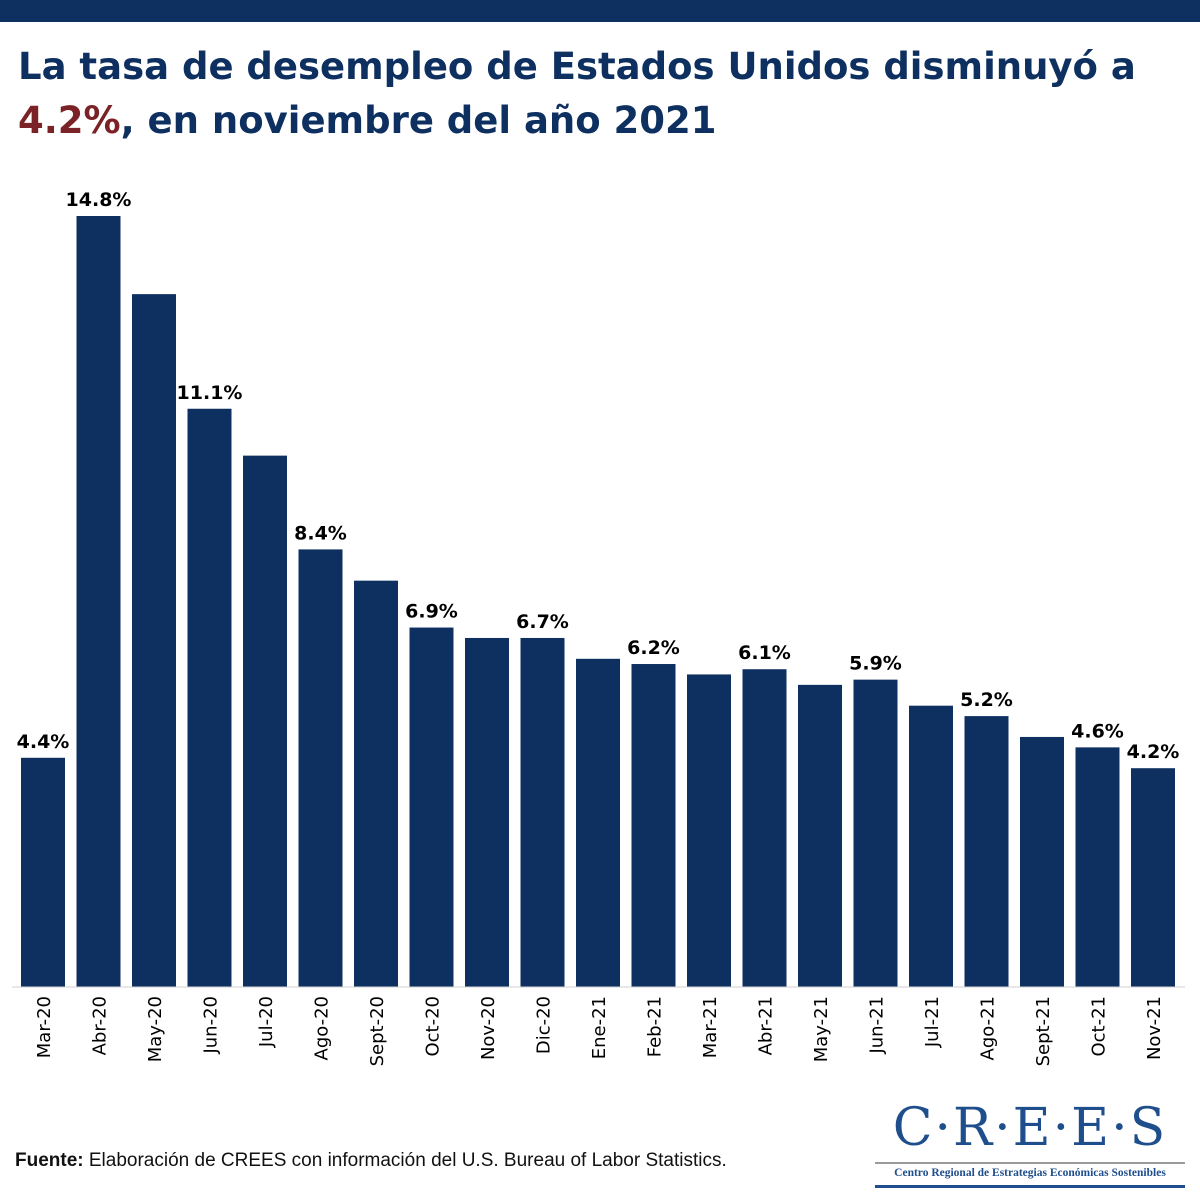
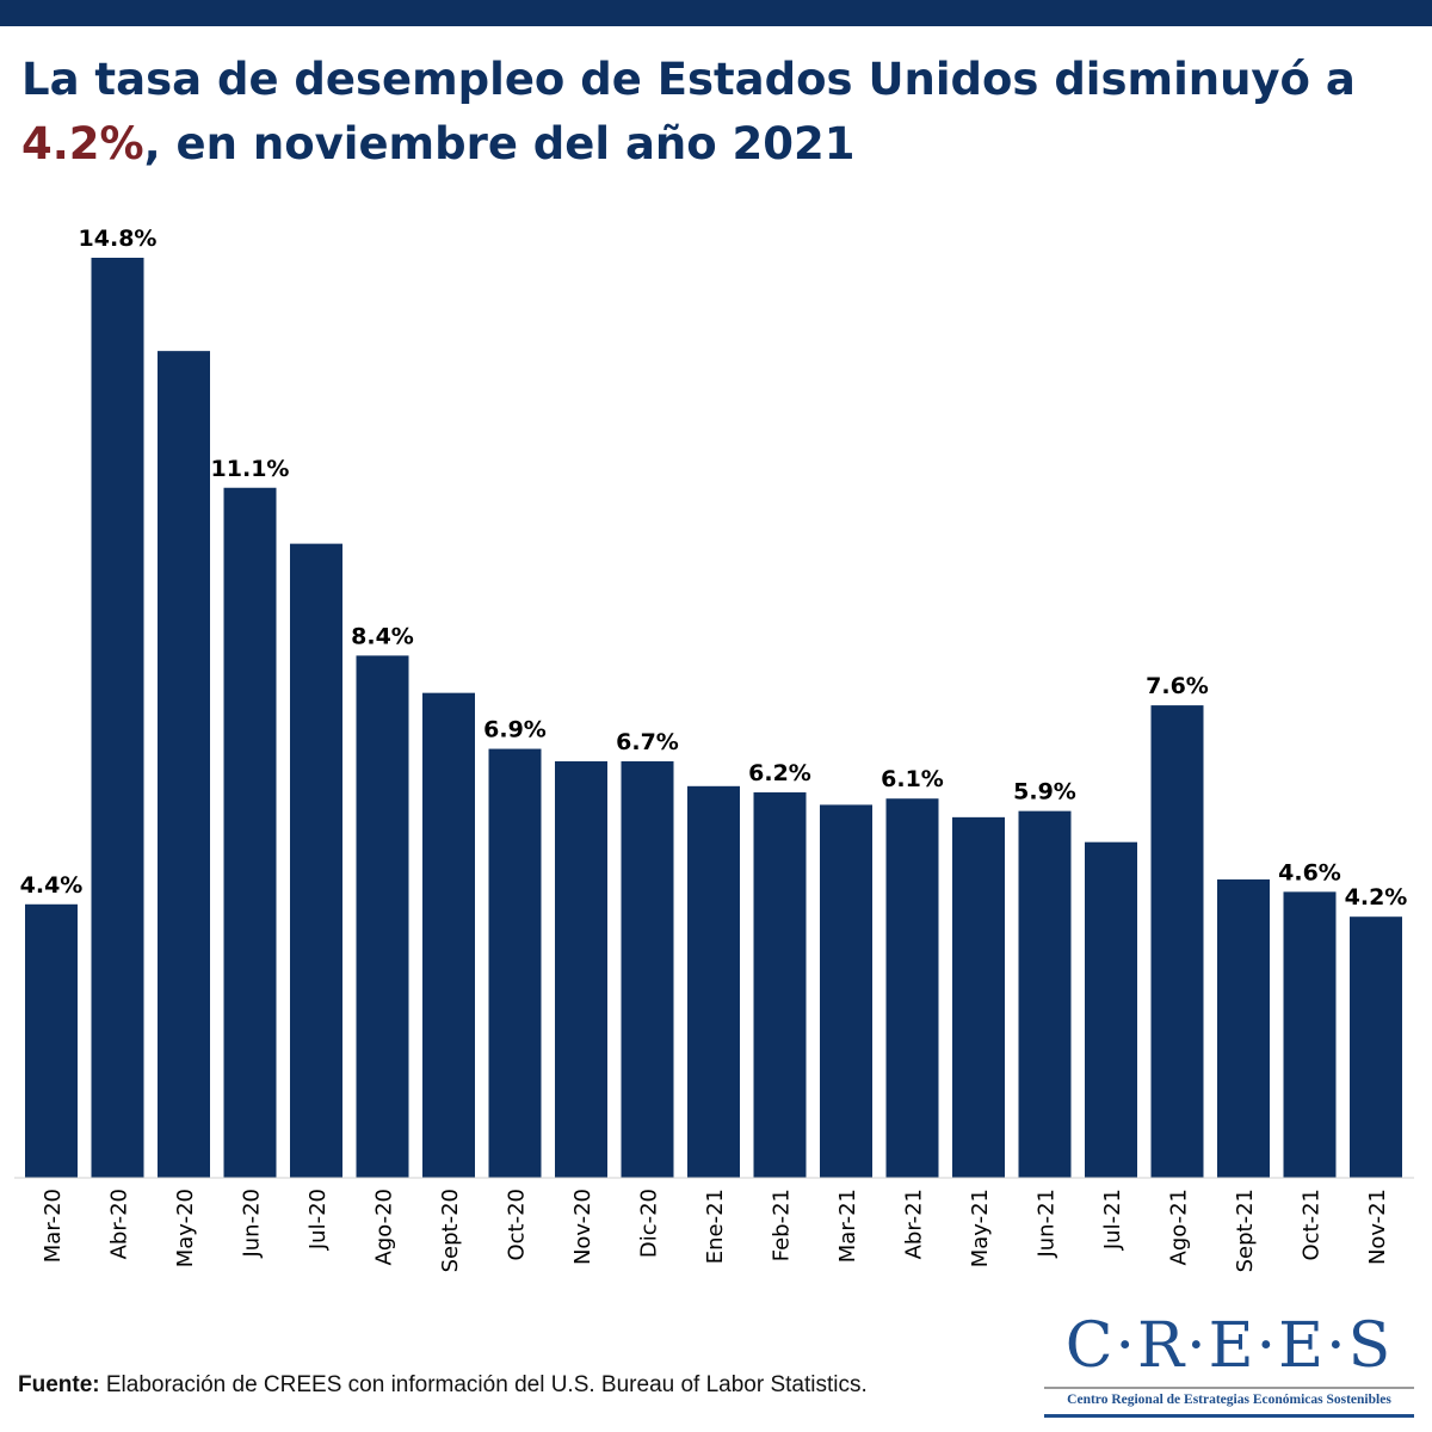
Ago-21: 5.2% -> 7.6%
